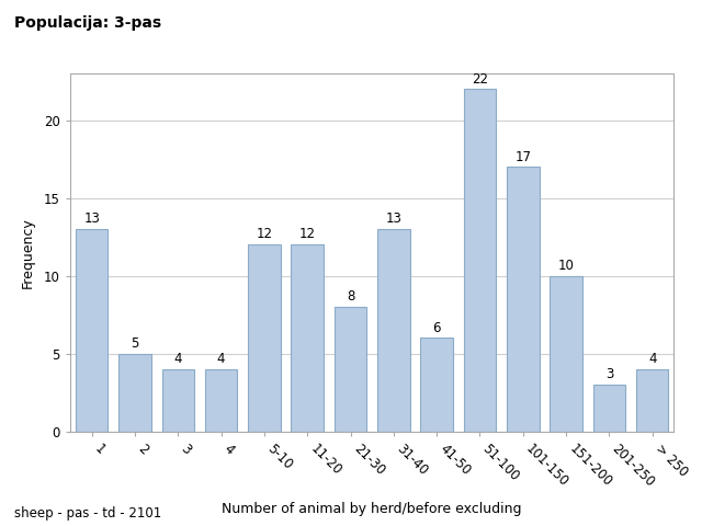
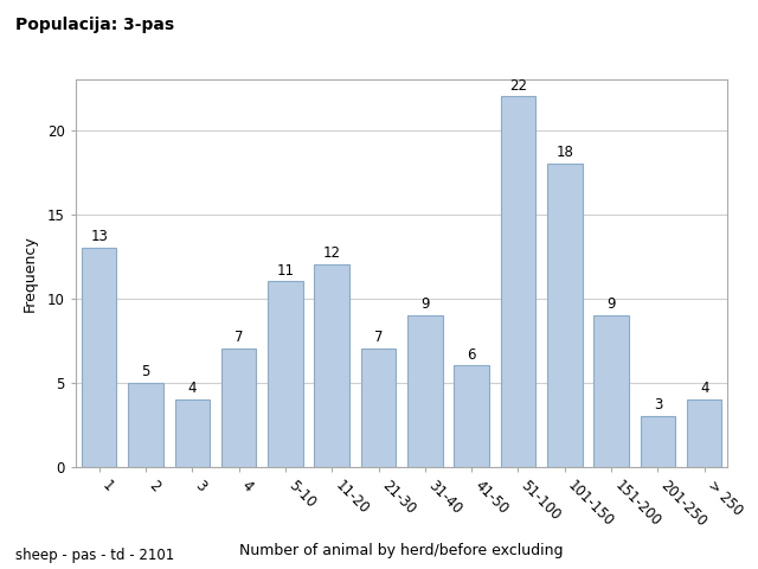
4: 4 -> 7
5-10: 12 -> 11
21-30: 8 -> 7
31-40: 13 -> 9
101-150: 17 -> 18
151-200: 10 -> 9
